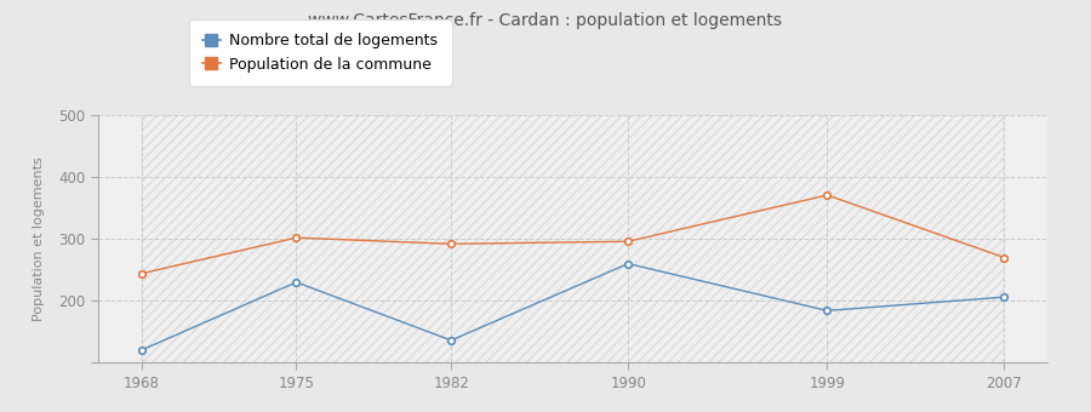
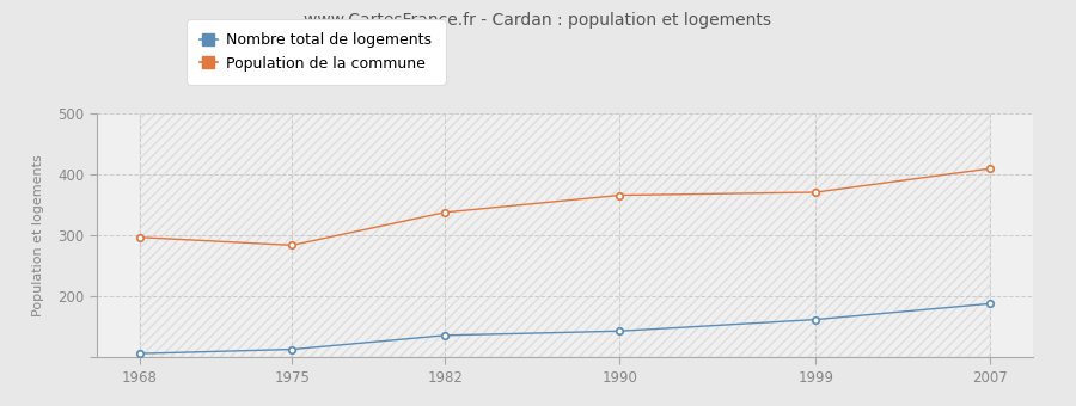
Nombre total de logements/1968: 120 -> 106
Population de la commune/1968: 244 -> 297
Nombre total de logements/1975: 230 -> 113
Population de la commune/1975: 302 -> 284
Population de la commune/1982: 292 -> 338
Nombre total de logements/1990: 260 -> 143
Population de la commune/1990: 296 -> 366
Nombre total de logements/1999: 184 -> 162
Nombre total de logements/2007: 206 -> 188
Population de la commune/2007: 270 -> 410
